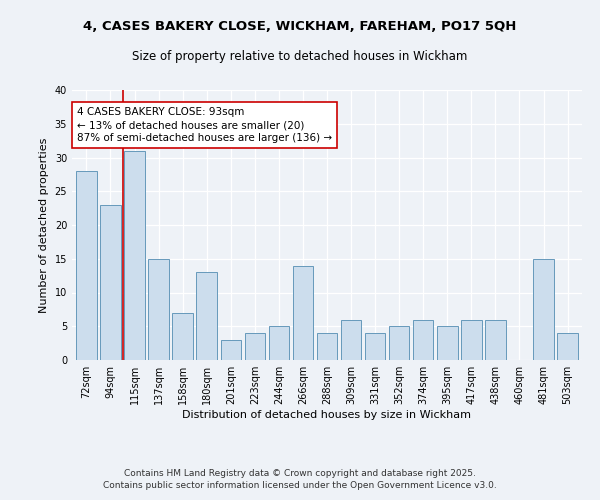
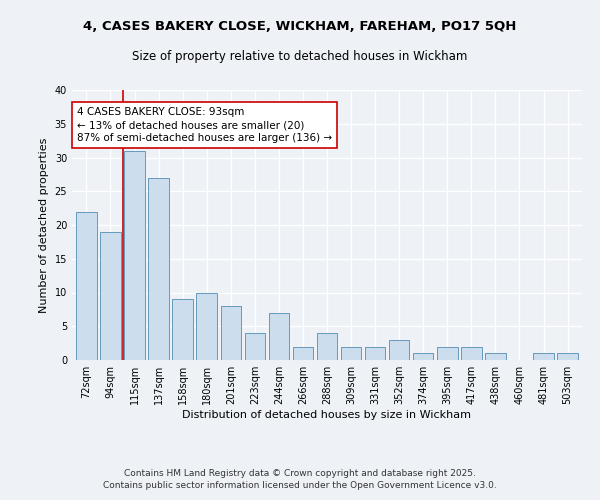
72sqm: 28 -> 22
94sqm: 23 -> 19
137sqm: 15 -> 27
158sqm: 7 -> 9
180sqm: 13 -> 10
201sqm: 3 -> 8
244sqm: 5 -> 7
266sqm: 14 -> 2
309sqm: 6 -> 2
331sqm: 4 -> 2
352sqm: 5 -> 3
374sqm: 6 -> 1
395sqm: 5 -> 2
417sqm: 6 -> 2
438sqm: 6 -> 1
481sqm: 15 -> 1
503sqm: 4 -> 1
